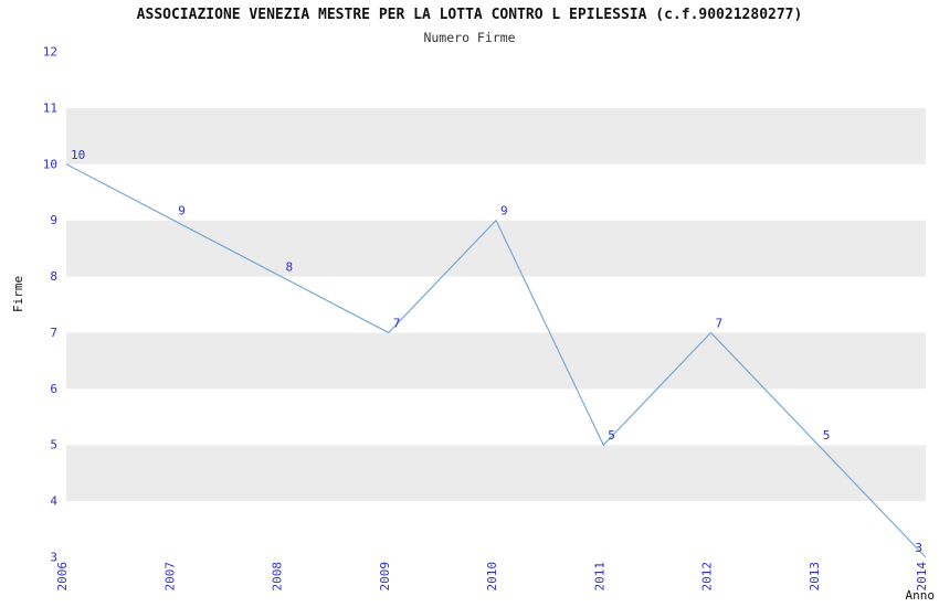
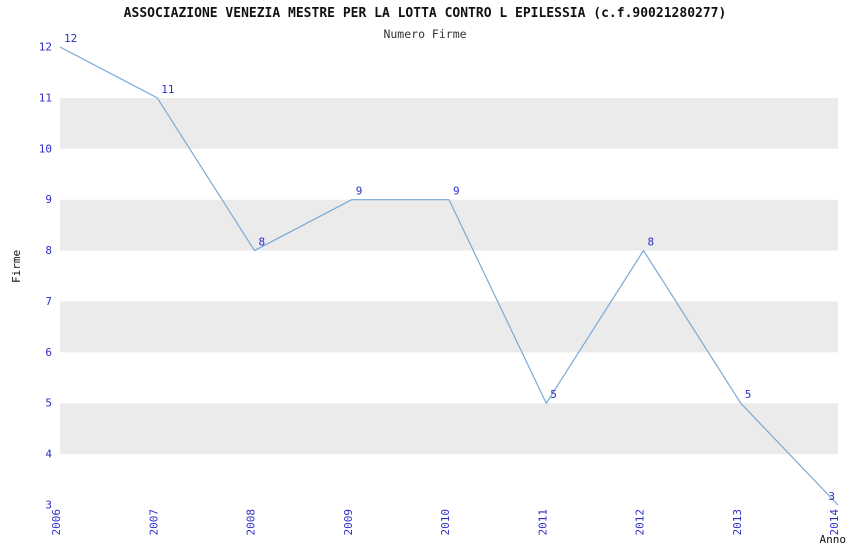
2006: 10 -> 12
2007: 9 -> 11
2009: 7 -> 9
2012: 7 -> 8
